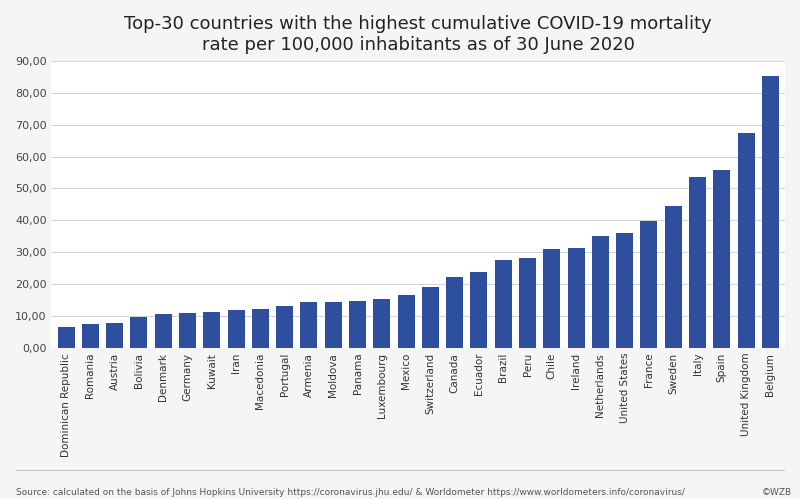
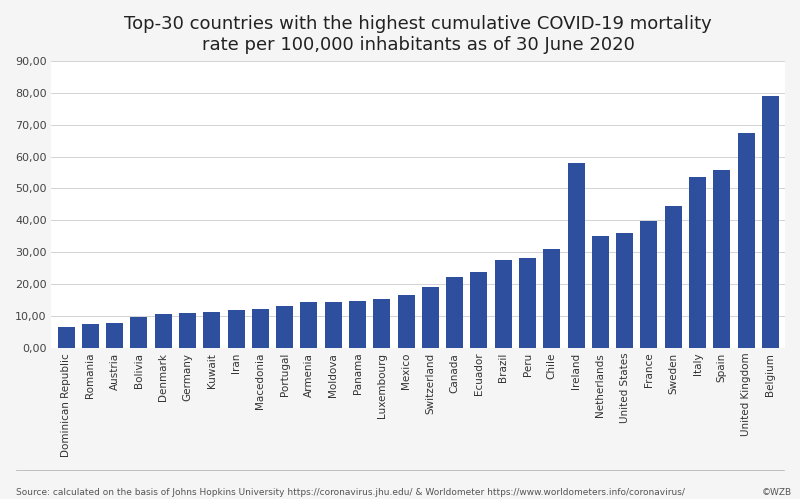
Ireland: 31,4 -> 58,0
Belgium: 85,4 -> 79,0
